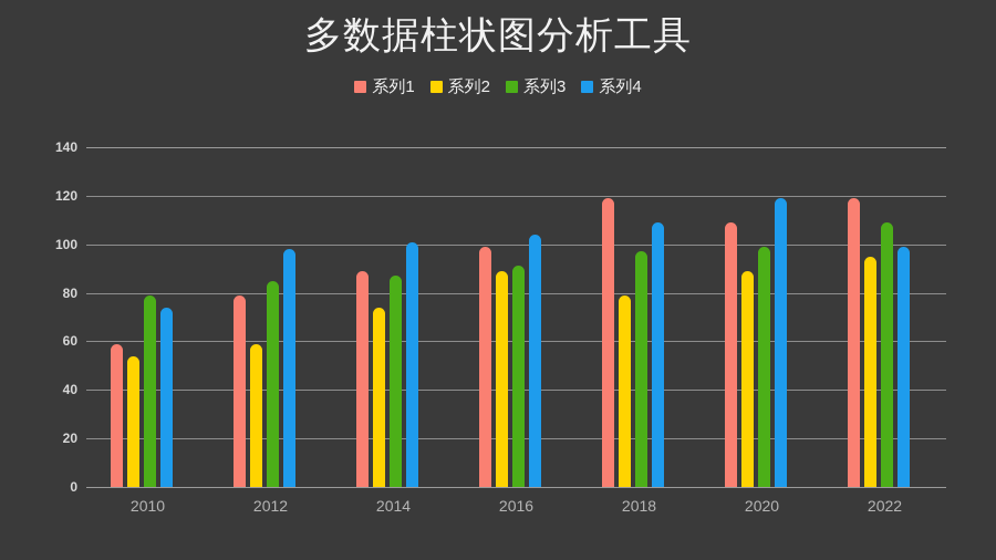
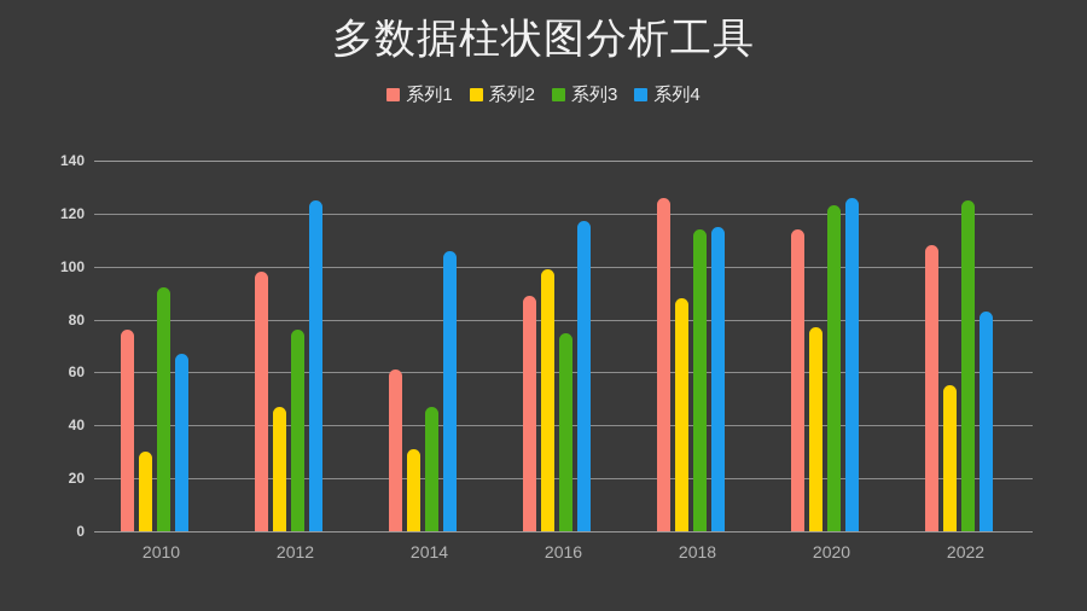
系列1/2010: 59 -> 76
系列2/2010: 54 -> 30
系列3/2010: 79 -> 92
系列4/2010: 74 -> 67
系列1/2012: 79 -> 98
系列2/2012: 59 -> 47
系列3/2012: 85 -> 76
系列4/2012: 98 -> 125
系列1/2014: 89 -> 61
系列2/2014: 74 -> 31
系列3/2014: 87 -> 47
系列4/2014: 101 -> 106
系列1/2016: 99 -> 89
系列2/2016: 89 -> 99
系列3/2016: 91 -> 75
系列4/2016: 104 -> 117
系列1/2018: 119 -> 126
系列2/2018: 79 -> 88
系列3/2018: 97 -> 114
系列4/2018: 109 -> 115
系列1/2020: 109 -> 114
系列2/2020: 89 -> 77
系列3/2020: 99 -> 123
系列4/2020: 119 -> 126
系列1/2022: 119 -> 108
系列2/2022: 95 -> 55
系列3/2022: 109 -> 125
系列4/2022: 99 -> 83
